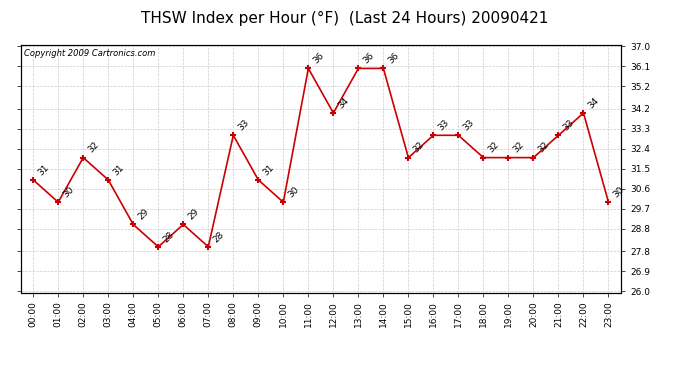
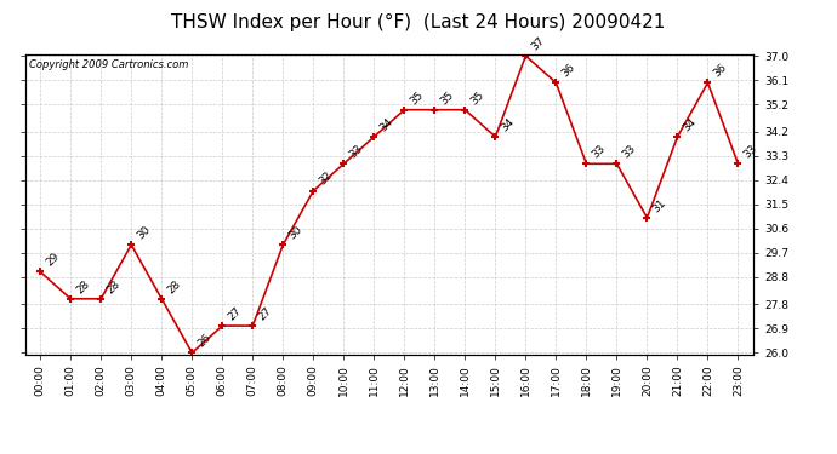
00:00: 31 -> 29
01:00: 30 -> 28
02:00: 32 -> 28
03:00: 31 -> 30
04:00: 29 -> 28
05:00: 28 -> 26
06:00: 29 -> 27
07:00: 28 -> 27
08:00: 33 -> 30
09:00: 31 -> 32
10:00: 30 -> 33
11:00: 36 -> 34
12:00: 34 -> 35
13:00: 36 -> 35
14:00: 36 -> 35
15:00: 32 -> 34
16:00: 33 -> 37
17:00: 33 -> 36
18:00: 32 -> 33
19:00: 32 -> 33
20:00: 32 -> 31
21:00: 33 -> 34
22:00: 34 -> 36
23:00: 30 -> 33
